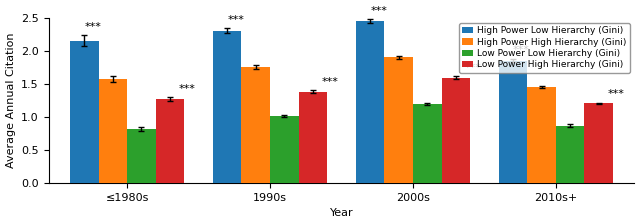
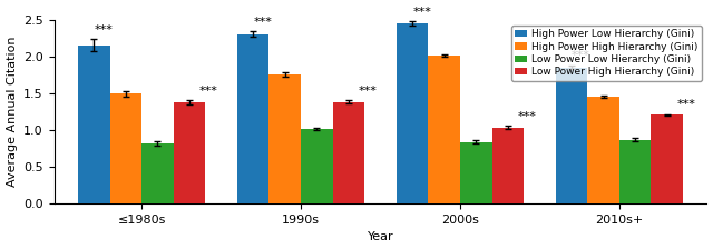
High Power High Hierarchy (Gini)/≤1980s: 1.58 -> 1.50
Low Power High Hierarchy (Gini)/≤1980s: 1.27 -> 1.38
High Power High Hierarchy (Gini)/2000s: 1.91 -> 2.02
Low Power Low Hierarchy (Gini)/2000s: 1.20 -> 0.84
Low Power High Hierarchy (Gini)/2000s: 1.60 -> 1.04
